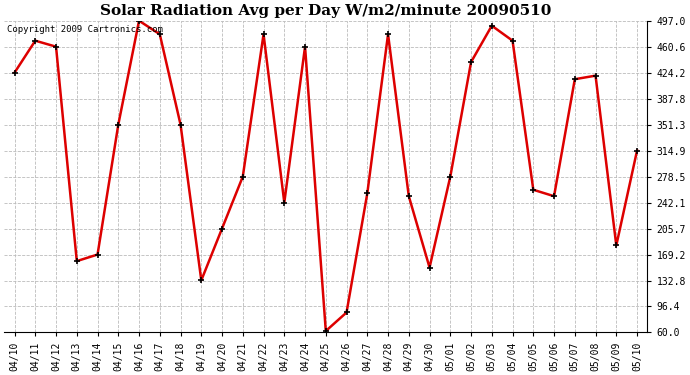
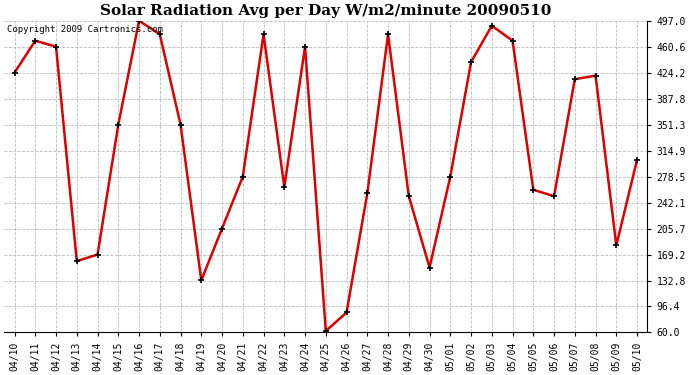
04/23: 242 -> 264
05/10: 315 -> 302
